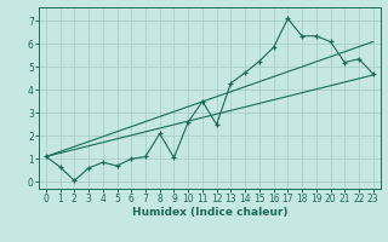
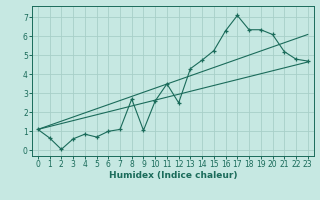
8: 2.1 -> 2.7
16: 5.8 -> 6.3
22: 5.3 -> 4.8
